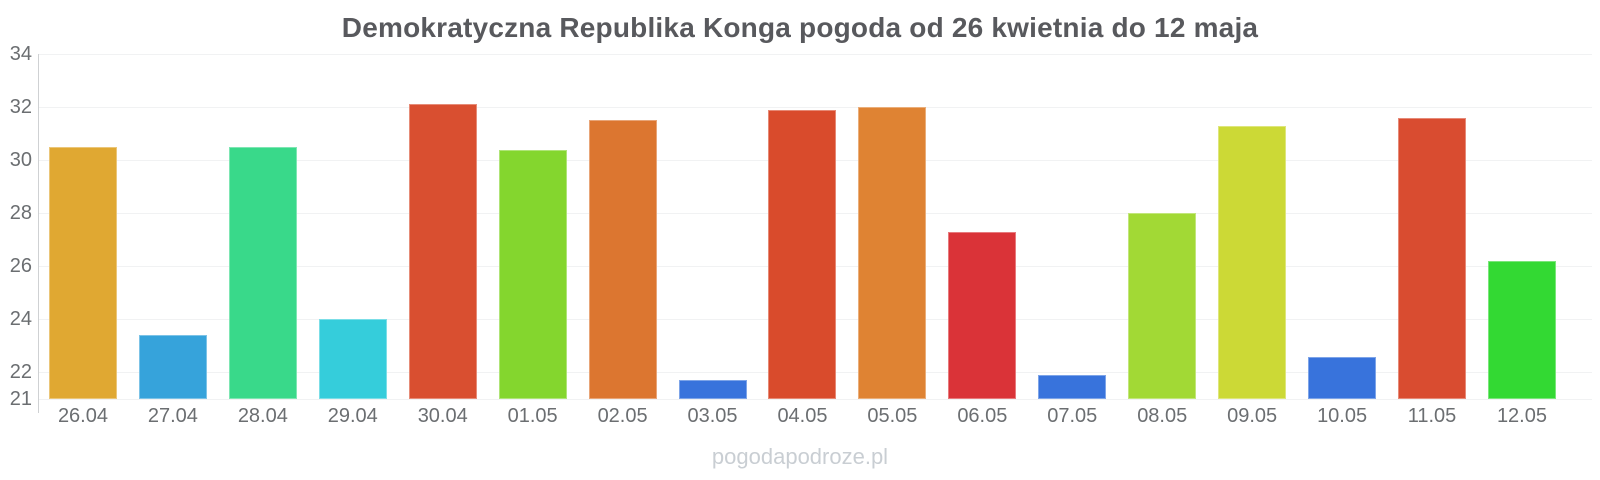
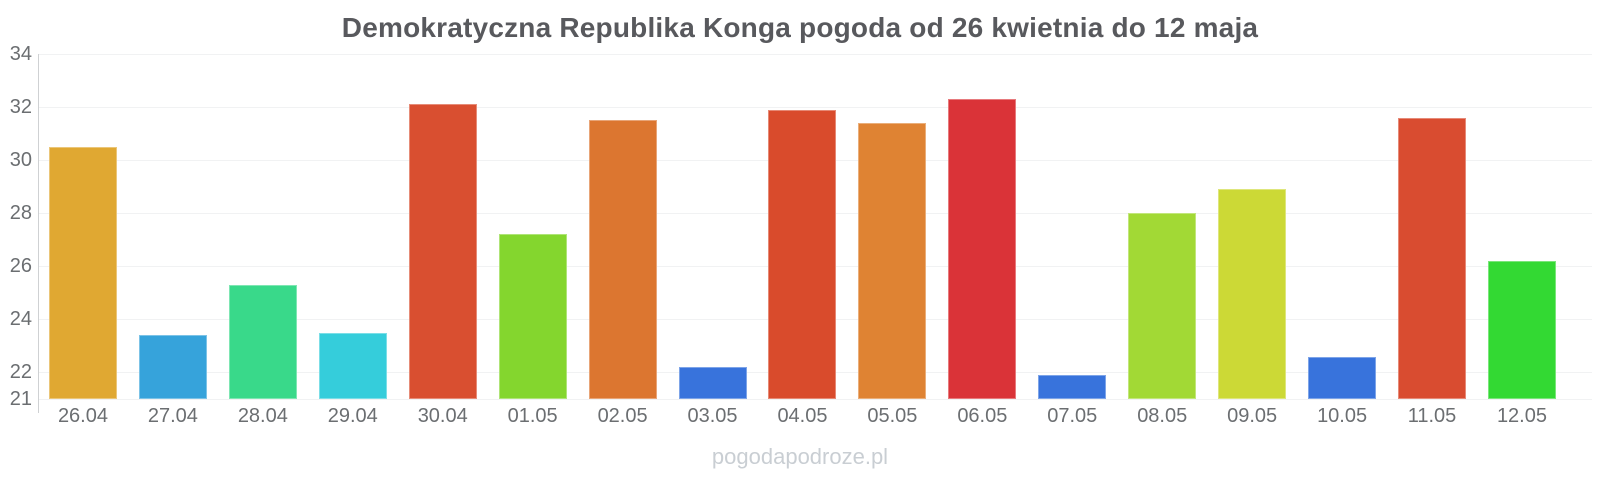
28.04: 30.5 -> 25.3
29.04: 24.0 -> 23.5
01.05: 30.4 -> 27.2
03.05: 21.7 -> 22.2
05.05: 32.0 -> 31.4
06.05: 27.3 -> 32.3
09.05: 31.3 -> 28.9
